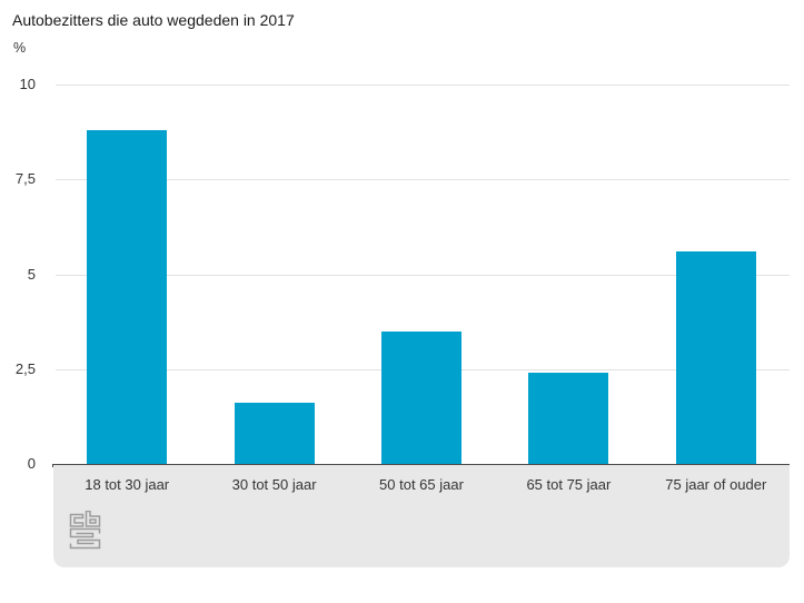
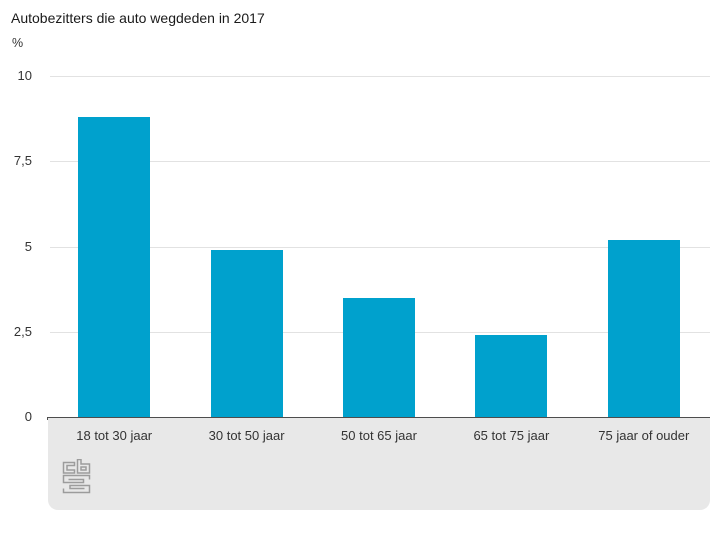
30 tot 50 jaar: 1.6 -> 4.9
75 jaar of ouder: 5.6 -> 5.2
